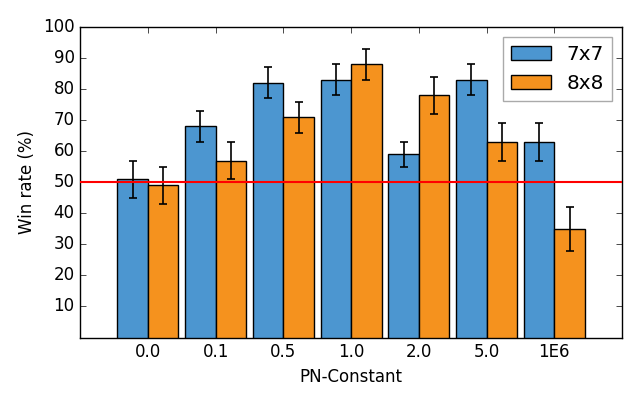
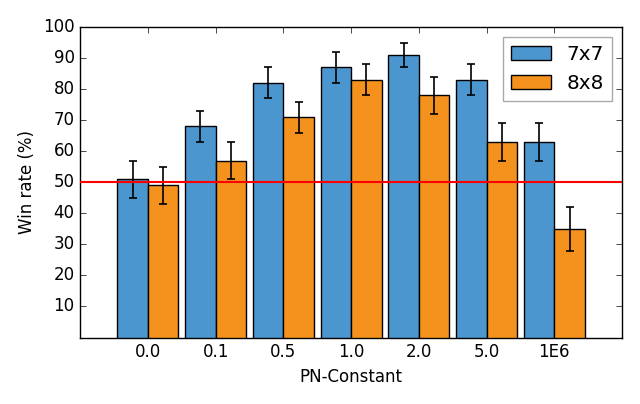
7x7/1.0: 83 -> 87
8x8/1.0: 88 -> 83
7x7/2.0: 59 -> 91
